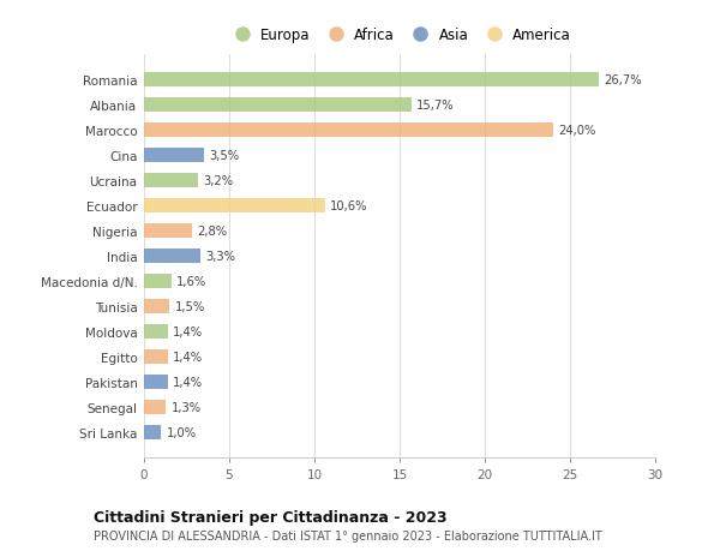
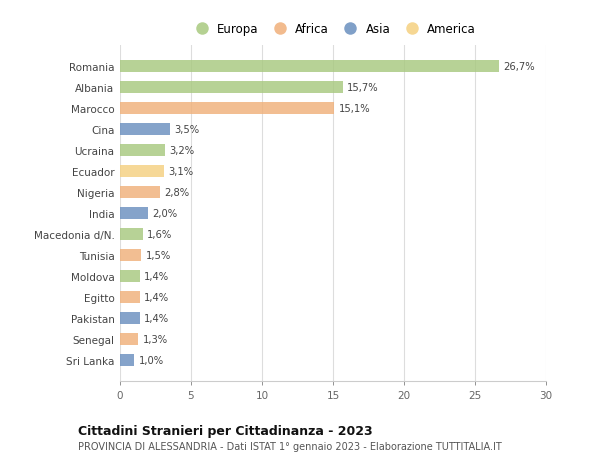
Marocco: 24,0% -> 15,1%
Ecuador: 10,6% -> 3,1%
India: 3,3% -> 2,0%
